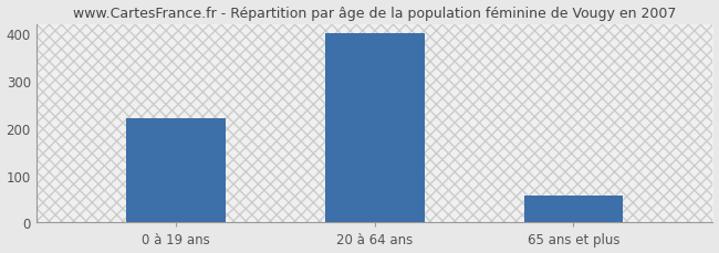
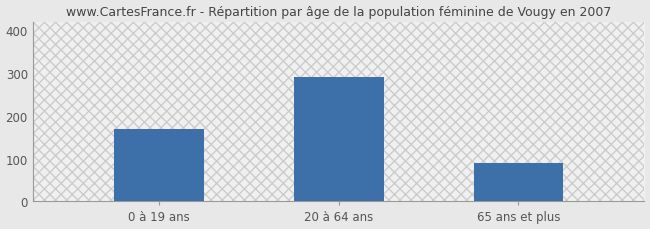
0 à 19 ans: 220 -> 170
20 à 64 ans: 400 -> 290
65 ans et plus: 57 -> 90
